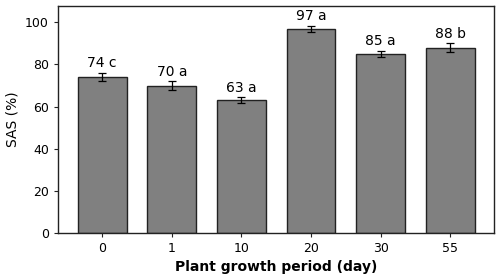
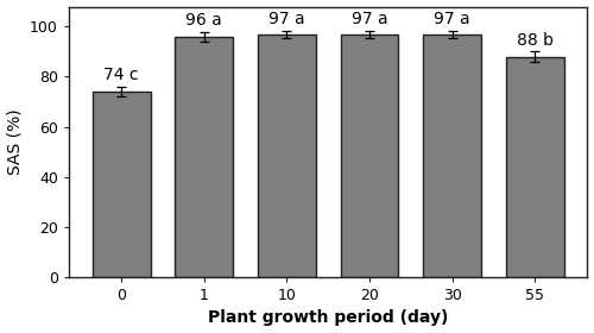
1: 70 -> 96
10: 63 -> 97
30: 85 -> 97
